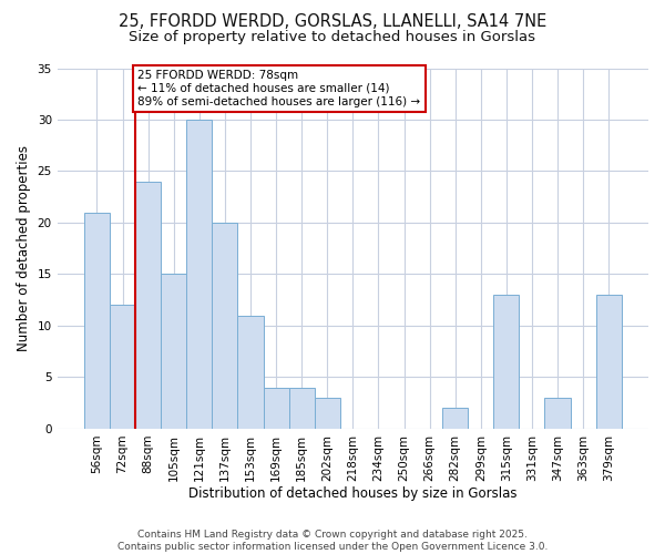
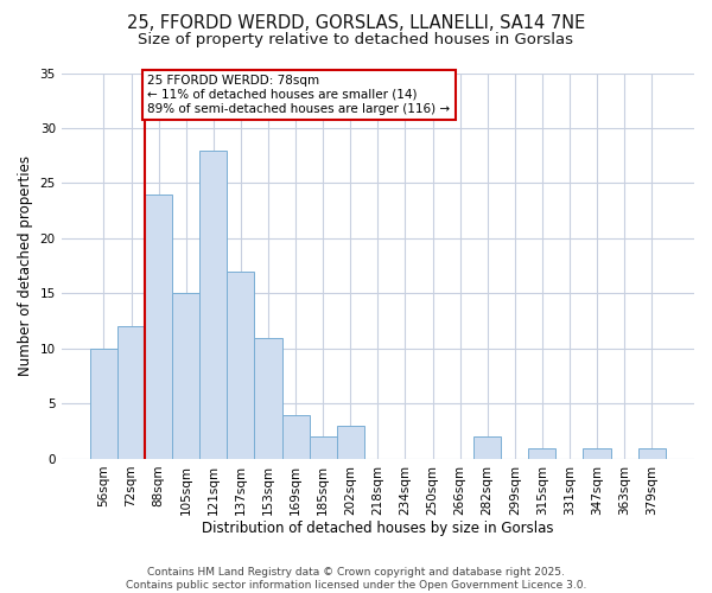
56sqm: 21 -> 10
121sqm: 30 -> 28
137sqm: 20 -> 17
185sqm: 4 -> 2
315sqm: 13 -> 1
347sqm: 3 -> 1
379sqm: 13 -> 1
